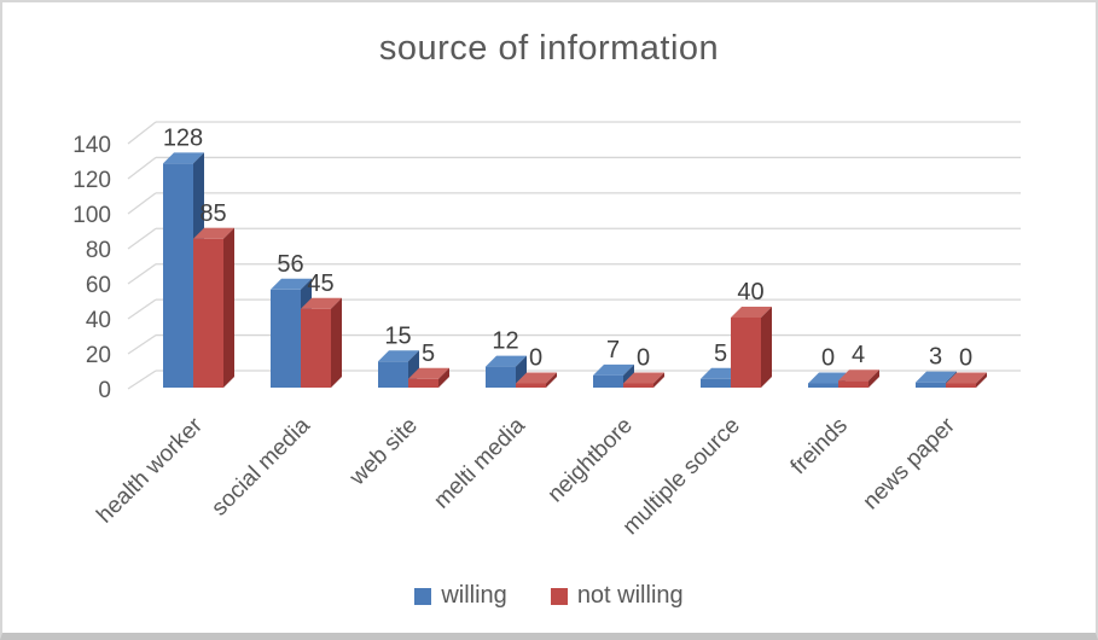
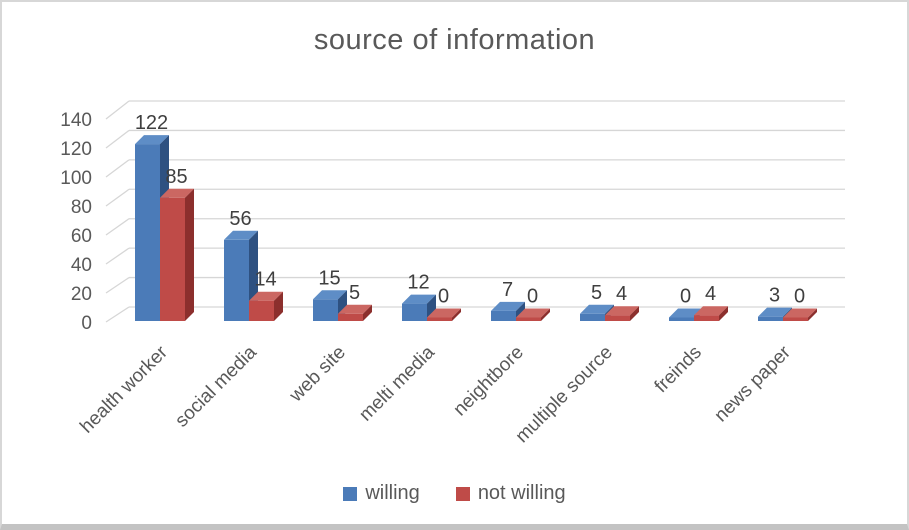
willing/health worker: 128 -> 122
not willing/social media: 45 -> 14
not willing/multiple source: 40 -> 4
